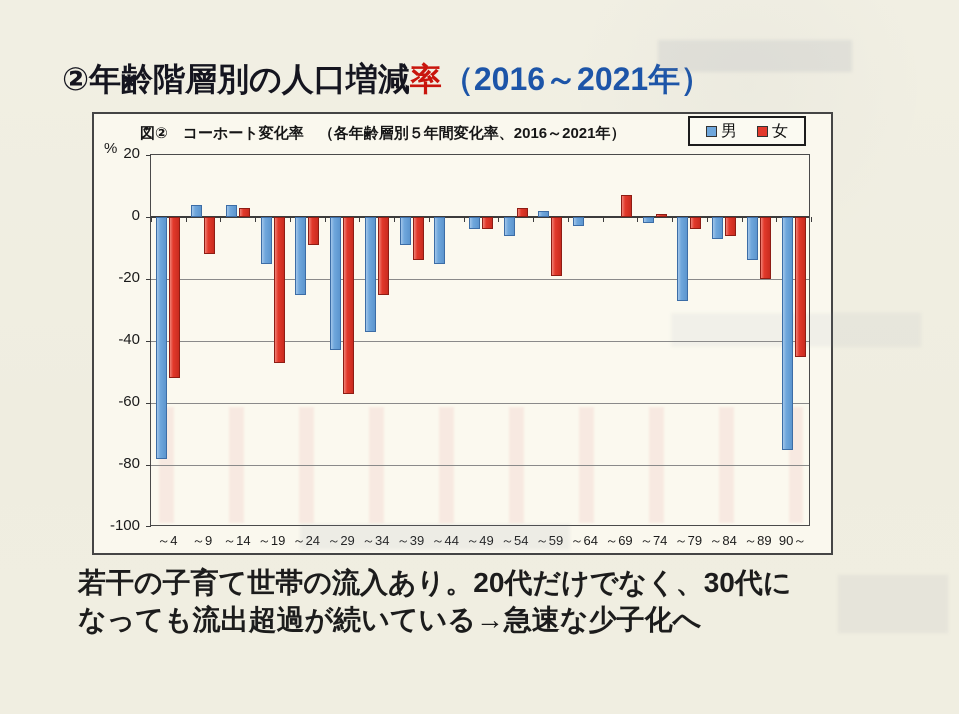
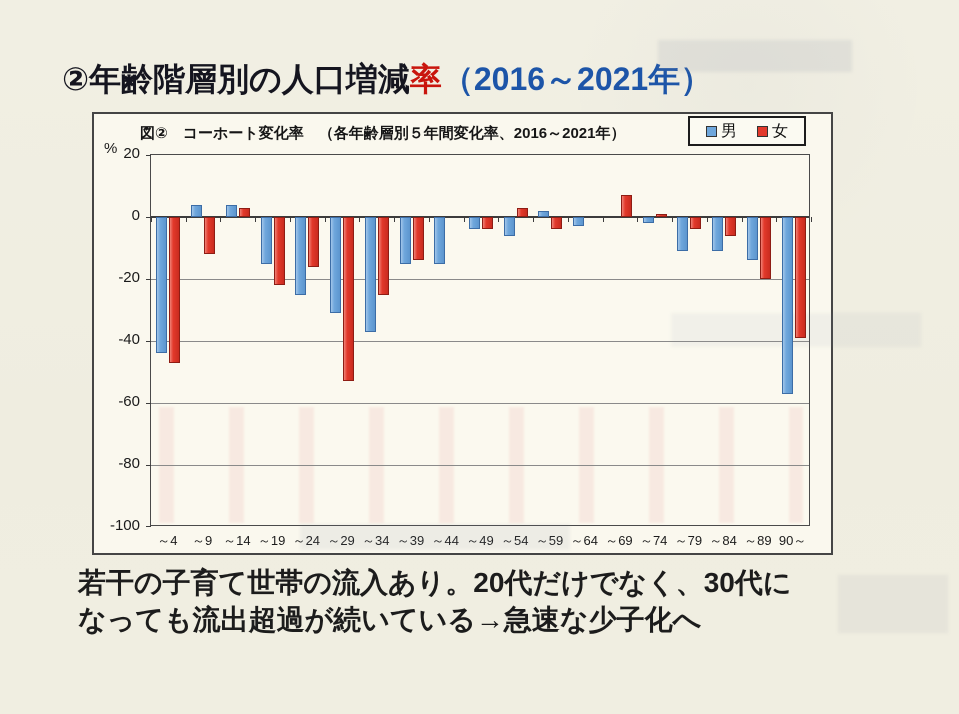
男/～4: -78 -> -44
女/～4: -52 -> -47
女/～19: -47 -> -22
女/～24: -9 -> -16
男/～29: -43 -> -31
女/～29: -57 -> -53
男/～39: -9 -> -15
女/～59: -19 -> -4
男/～79: -27 -> -11
男/～84: -7 -> -11
男/90～: -75 -> -57
女/90～: -45 -> -39
